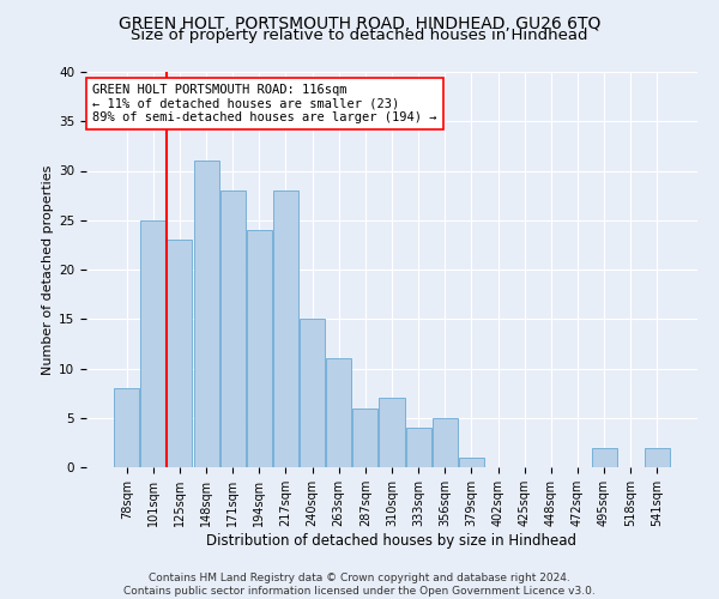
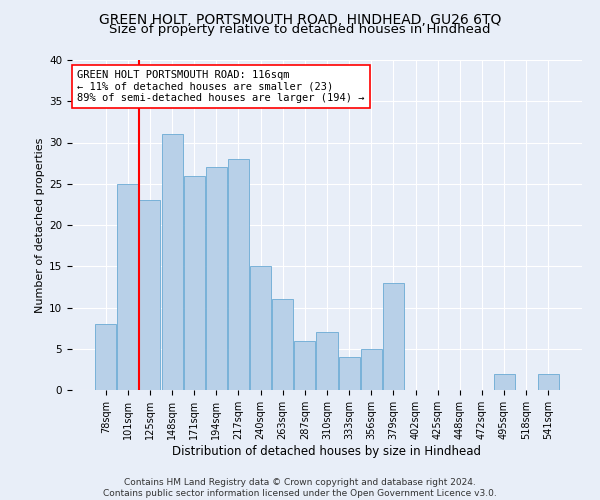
171sqm: 28 -> 26
194sqm: 24 -> 27
379sqm: 1 -> 13
